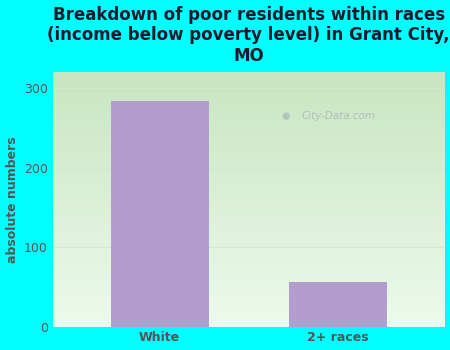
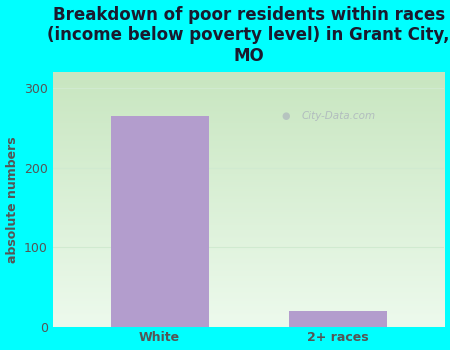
White: 284 -> 265
2+ races: 56 -> 20
